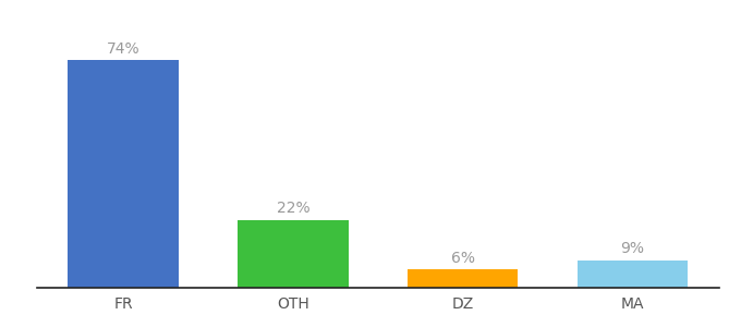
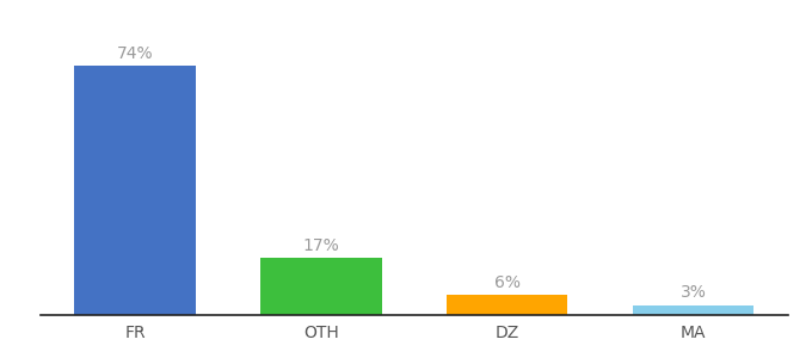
OTH: 22% -> 17%
MA: 9% -> 3%
